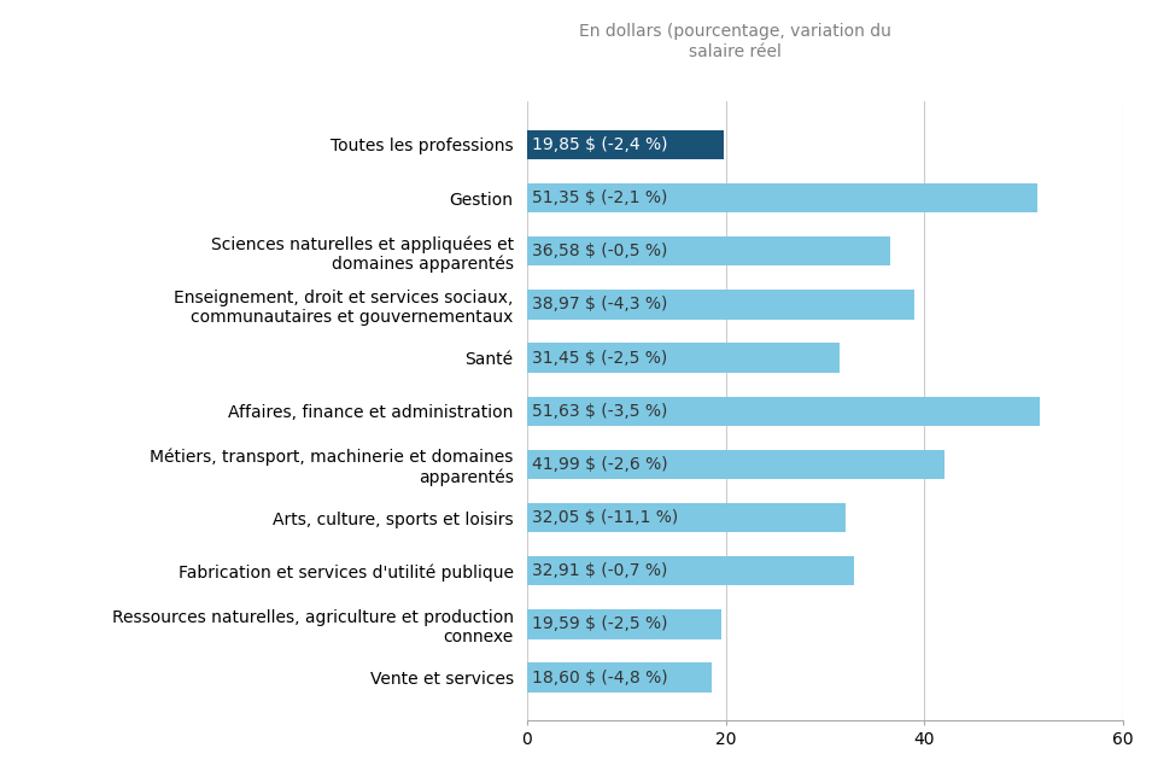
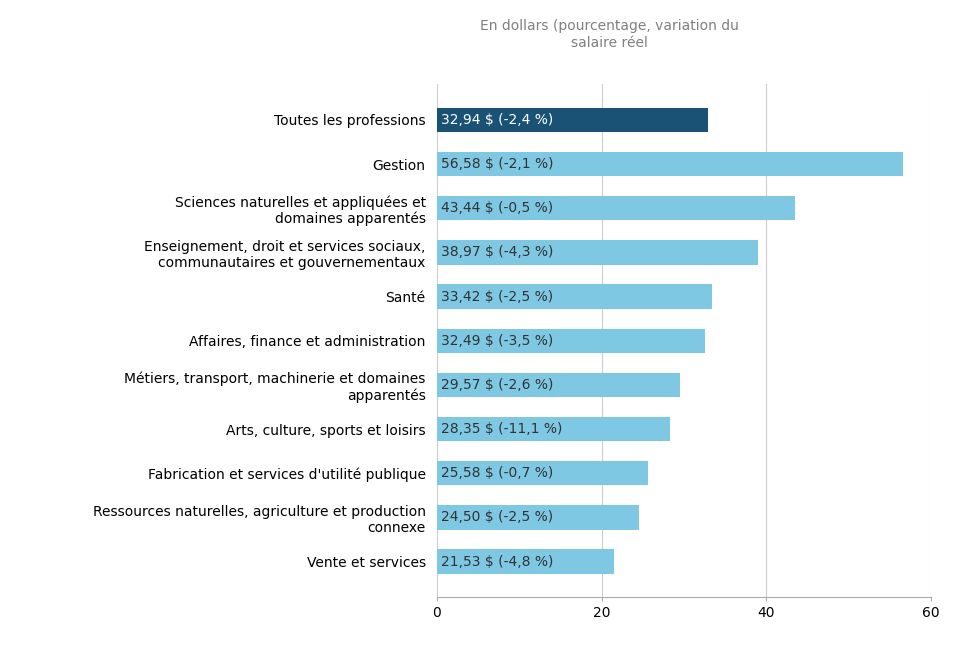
Toutes les professions: 19,85 -> 32,94
Gestion: 51,35 -> 56,58
Sciences naturelles et appliquées et domaines apparentés: 36,58 -> 43,44
Santé: 31,45 -> 33,42
Affaires, finance et administration: 51,63 -> 32,49
Métiers, transport, machinerie et domaines apparentés: 41,99 -> 29,57
Arts, culture, sports et loisirs: 32,05 -> 28,35
Fabrication et services d'utilité publique: 32,91 -> 25,58
Ressources naturelles, agriculture et production connexe: 19,59 -> 24,50
Vente et services: 18,60 -> 21,53
